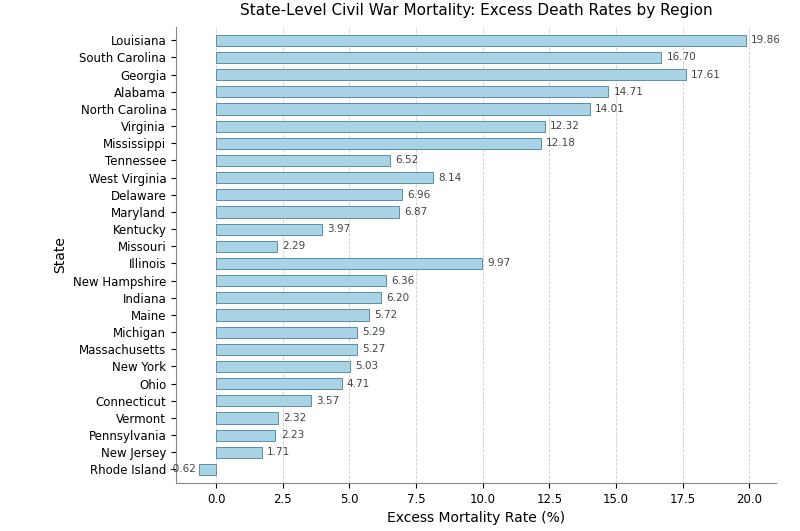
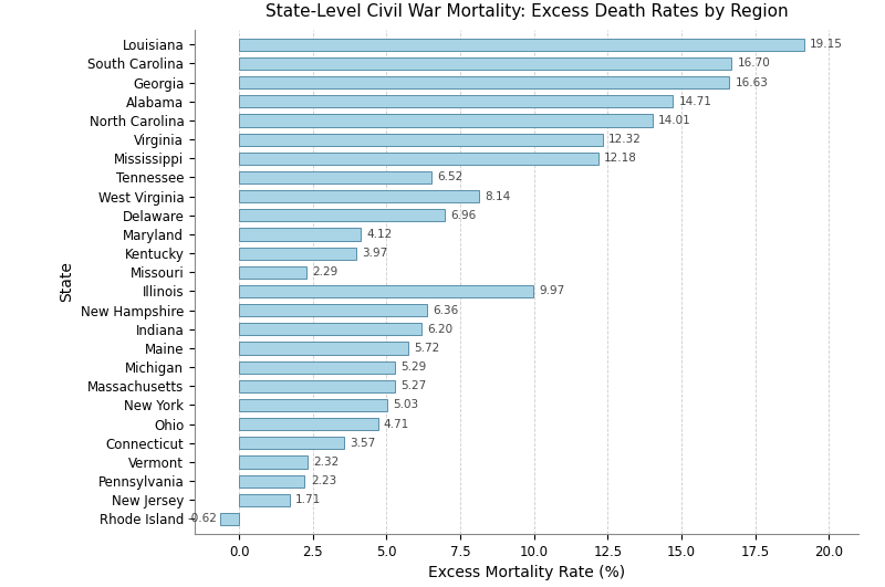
Louisiana: 19.86 -> 19.15
Georgia: 17.61 -> 16.63
Maryland: 6.87 -> 4.12
